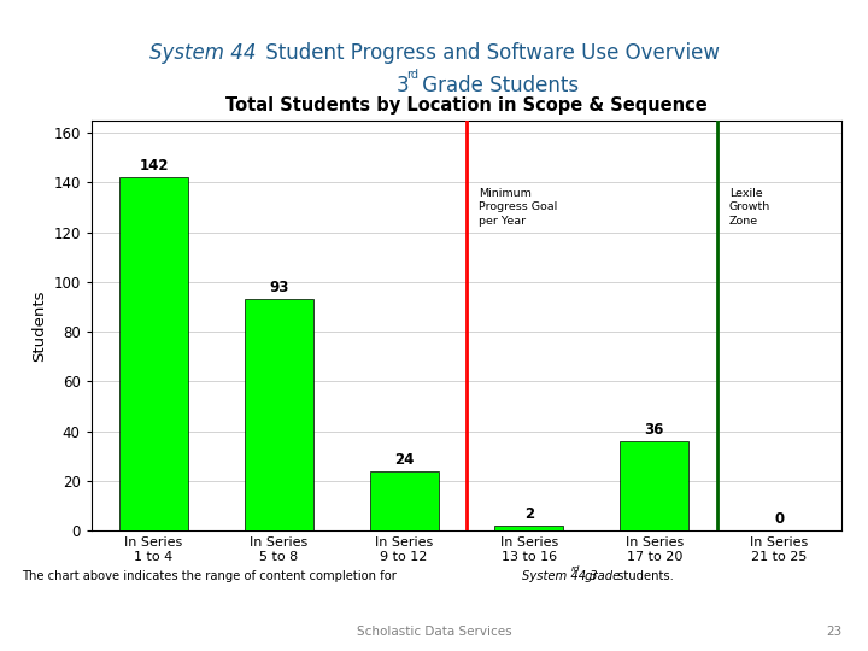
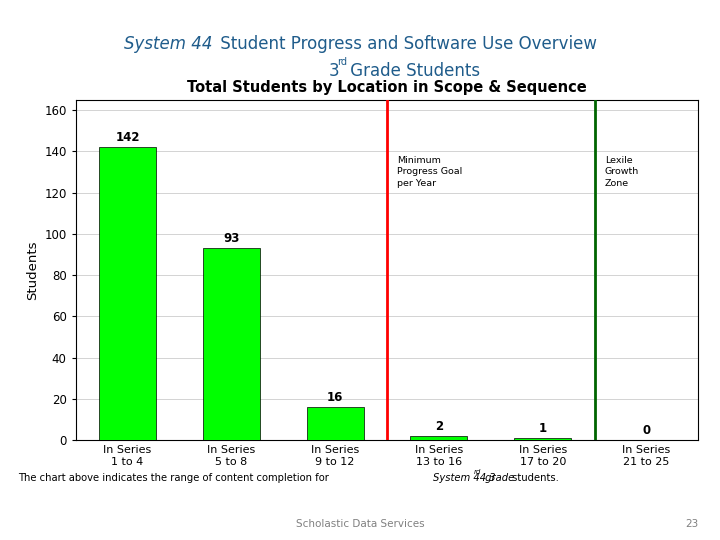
In Series 9 to 12: 24 -> 16
In Series 17 to 20: 36 -> 1
